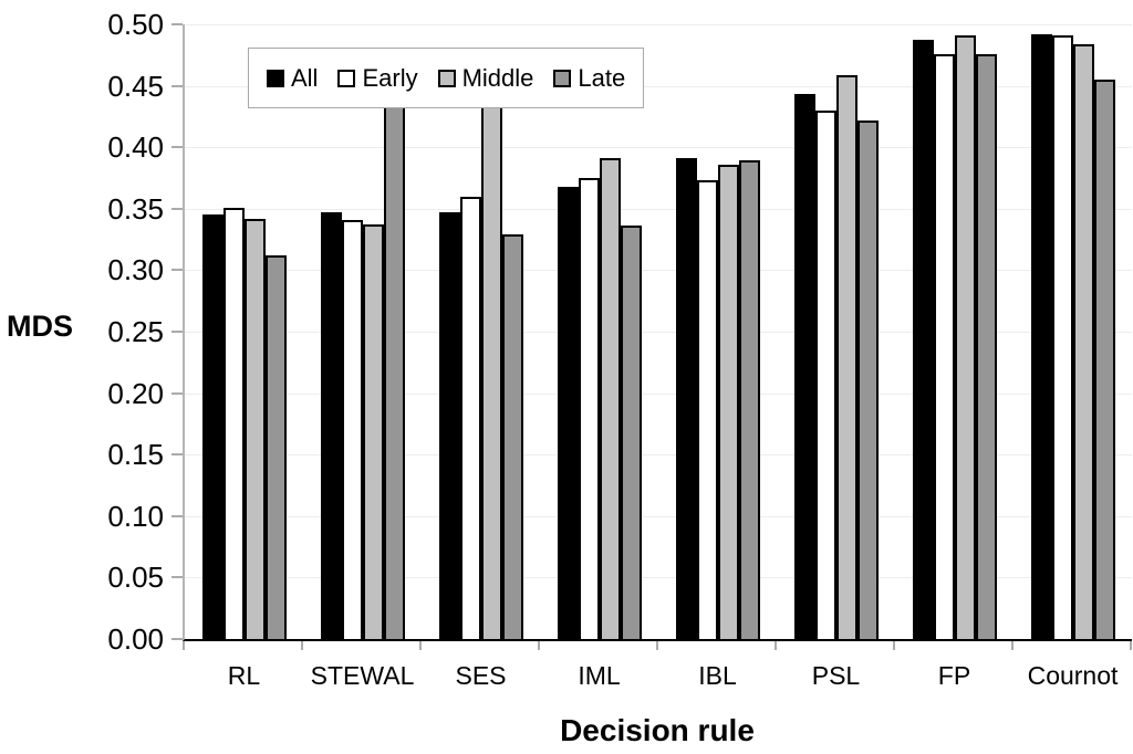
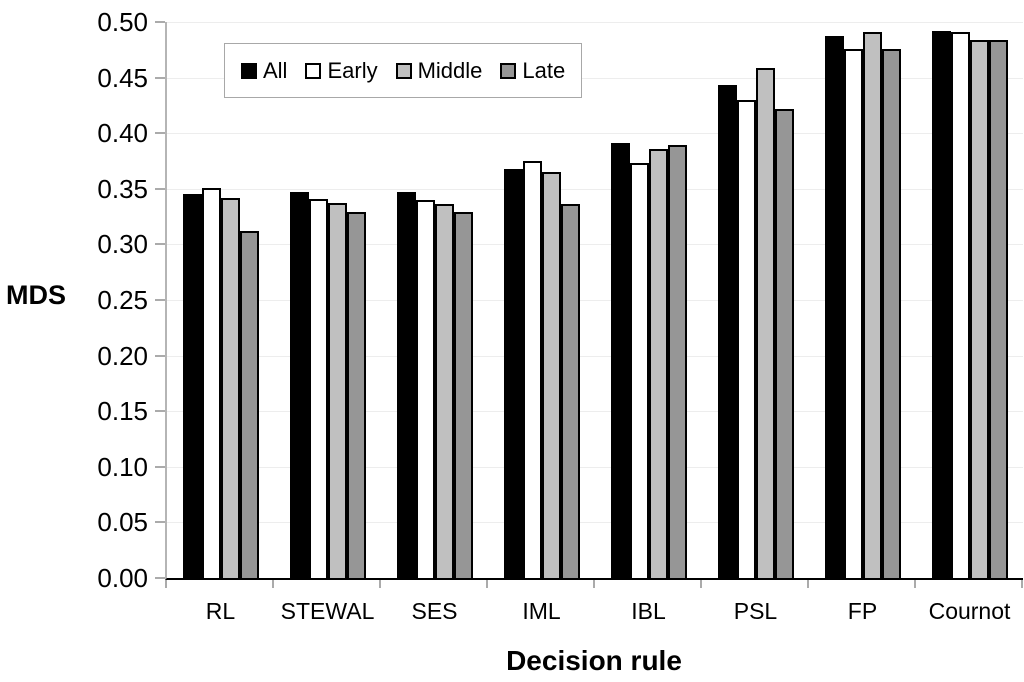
Late/STEWAL: 0.460 -> 0.329
Early/SES: 0.360 -> 0.340
Middle/SES: 0.469 -> 0.336
Middle/IML: 0.391 -> 0.365
Late/Cournot: 0.455 -> 0.484
